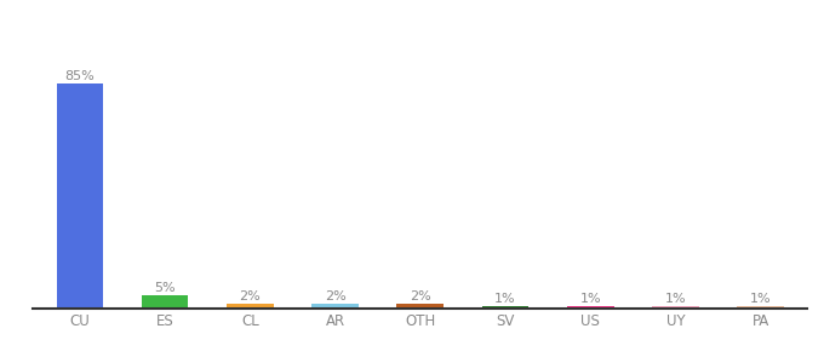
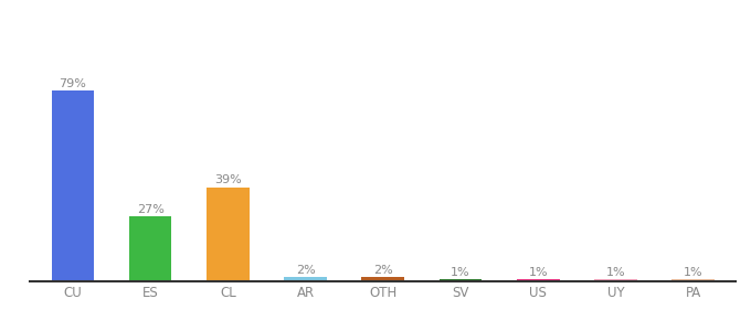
CU: 85% -> 79%
ES: 5% -> 27%
CL: 2% -> 39%
